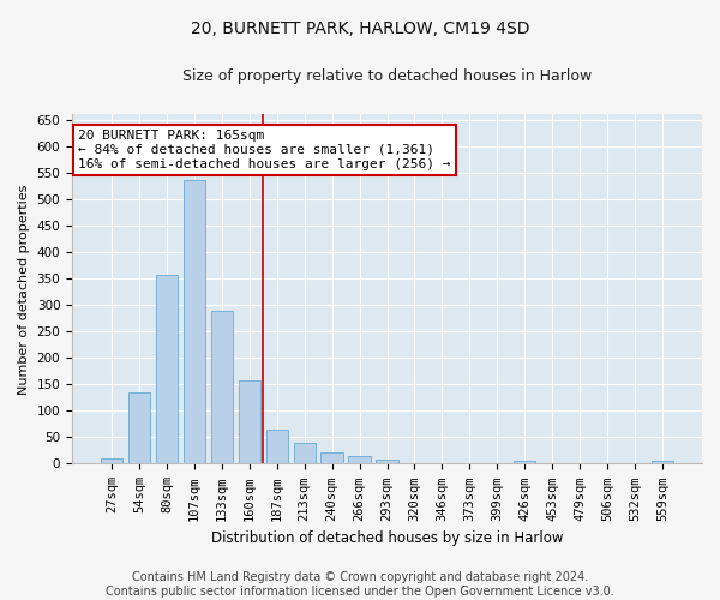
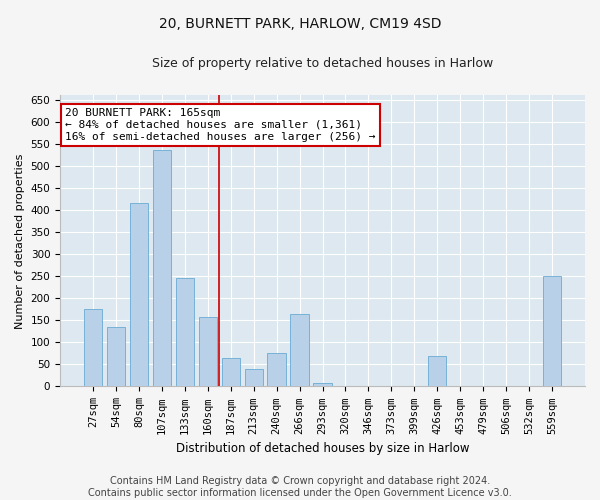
27sqm: 10 -> 175
80sqm: 358 -> 415
133sqm: 290 -> 245
240sqm: 22 -> 75
266sqm: 15 -> 165
426sqm: 5 -> 70
559sqm: 5 -> 250
